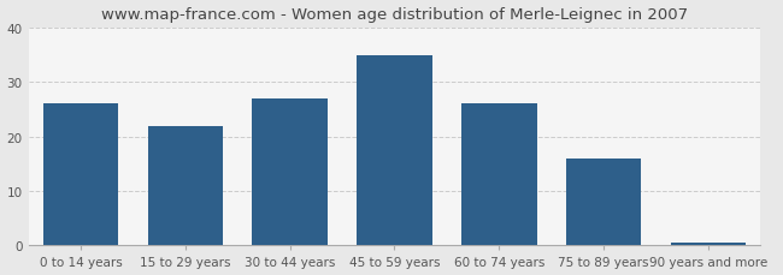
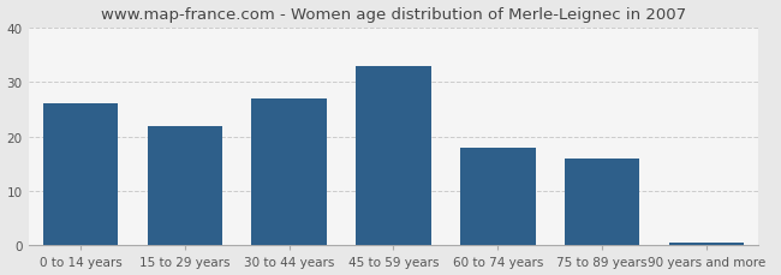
45 to 59 years: 35.0 -> 33.0
60 to 74 years: 26.0 -> 18.0
